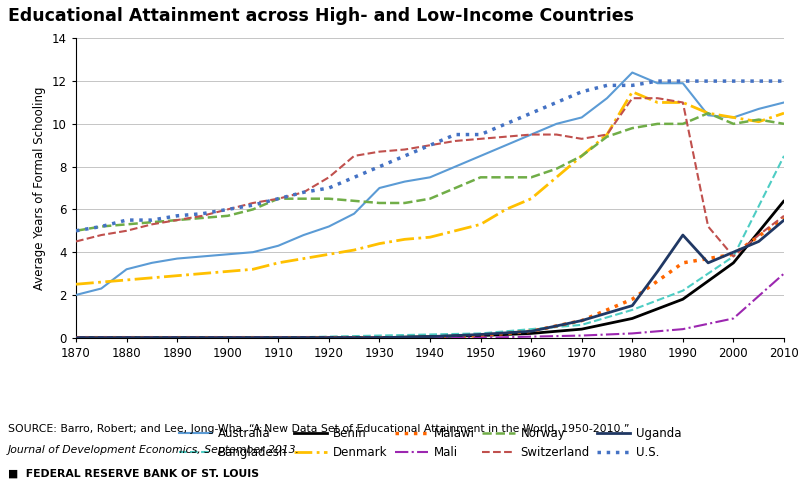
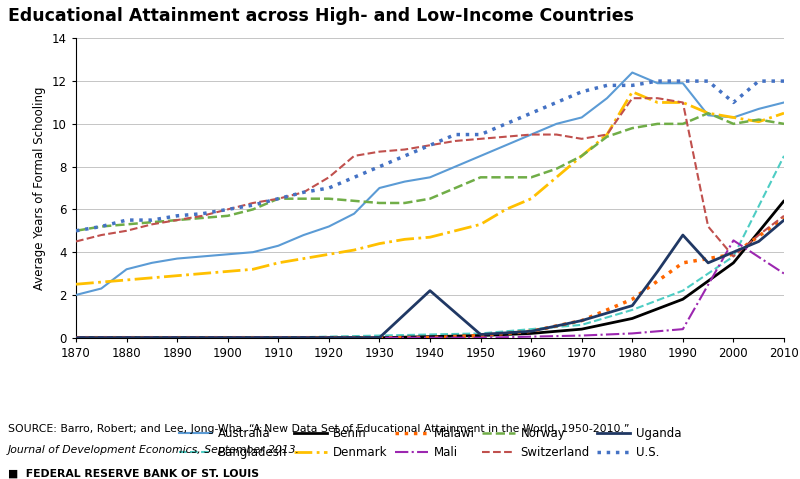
Uganda/1940: 0.05 -> 2.20
Mali/2000: 0.90 -> 4.55
U.S./2000: 12.0 -> 11.0
